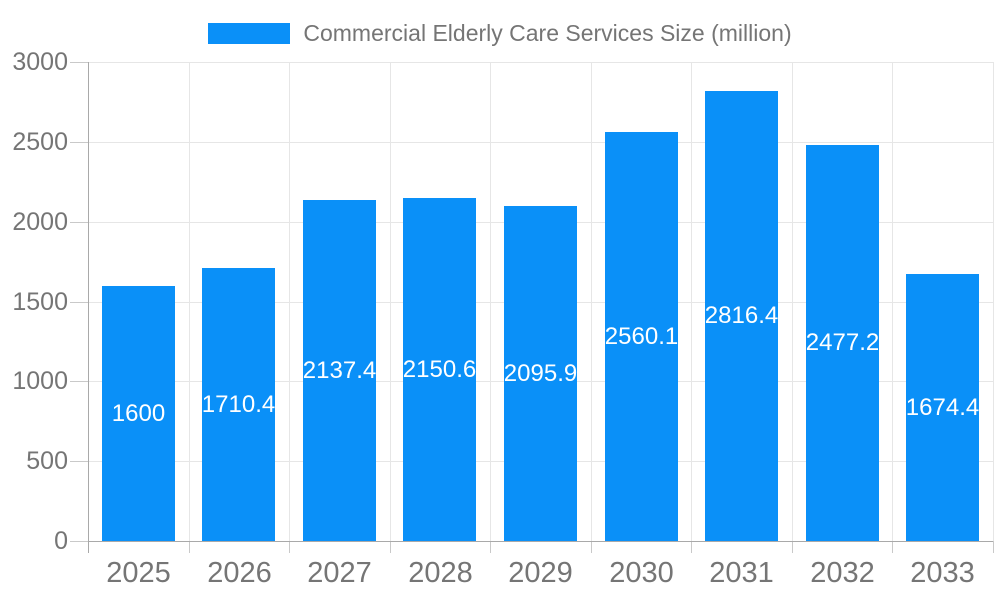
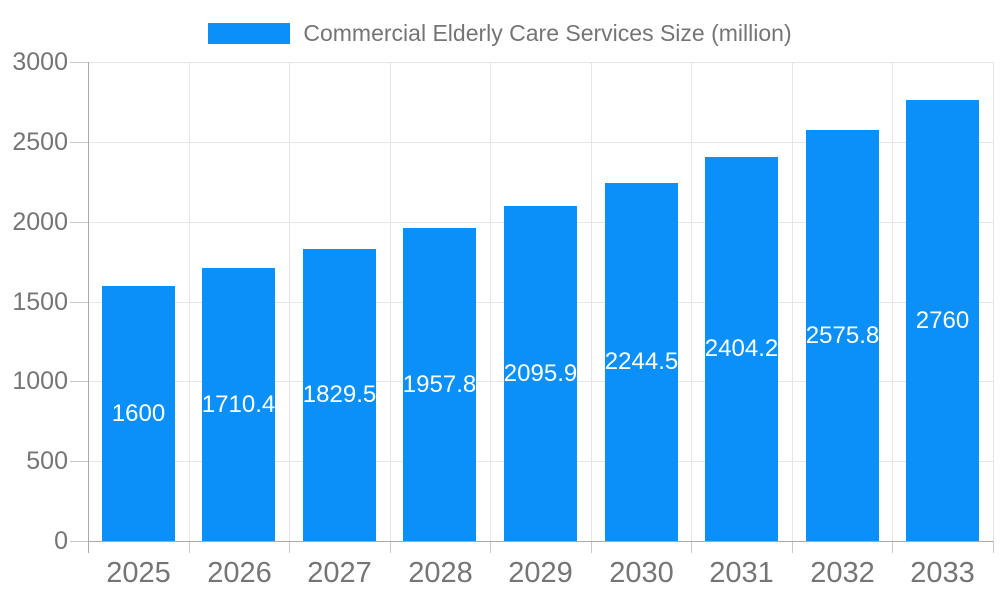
2027: 2137.4 -> 1829.5
2028: 2150.6 -> 1957.8
2030: 2560.1 -> 2244.5
2031: 2816.4 -> 2404.2
2032: 2477.2 -> 2575.8
2033: 1674.4 -> 2760
